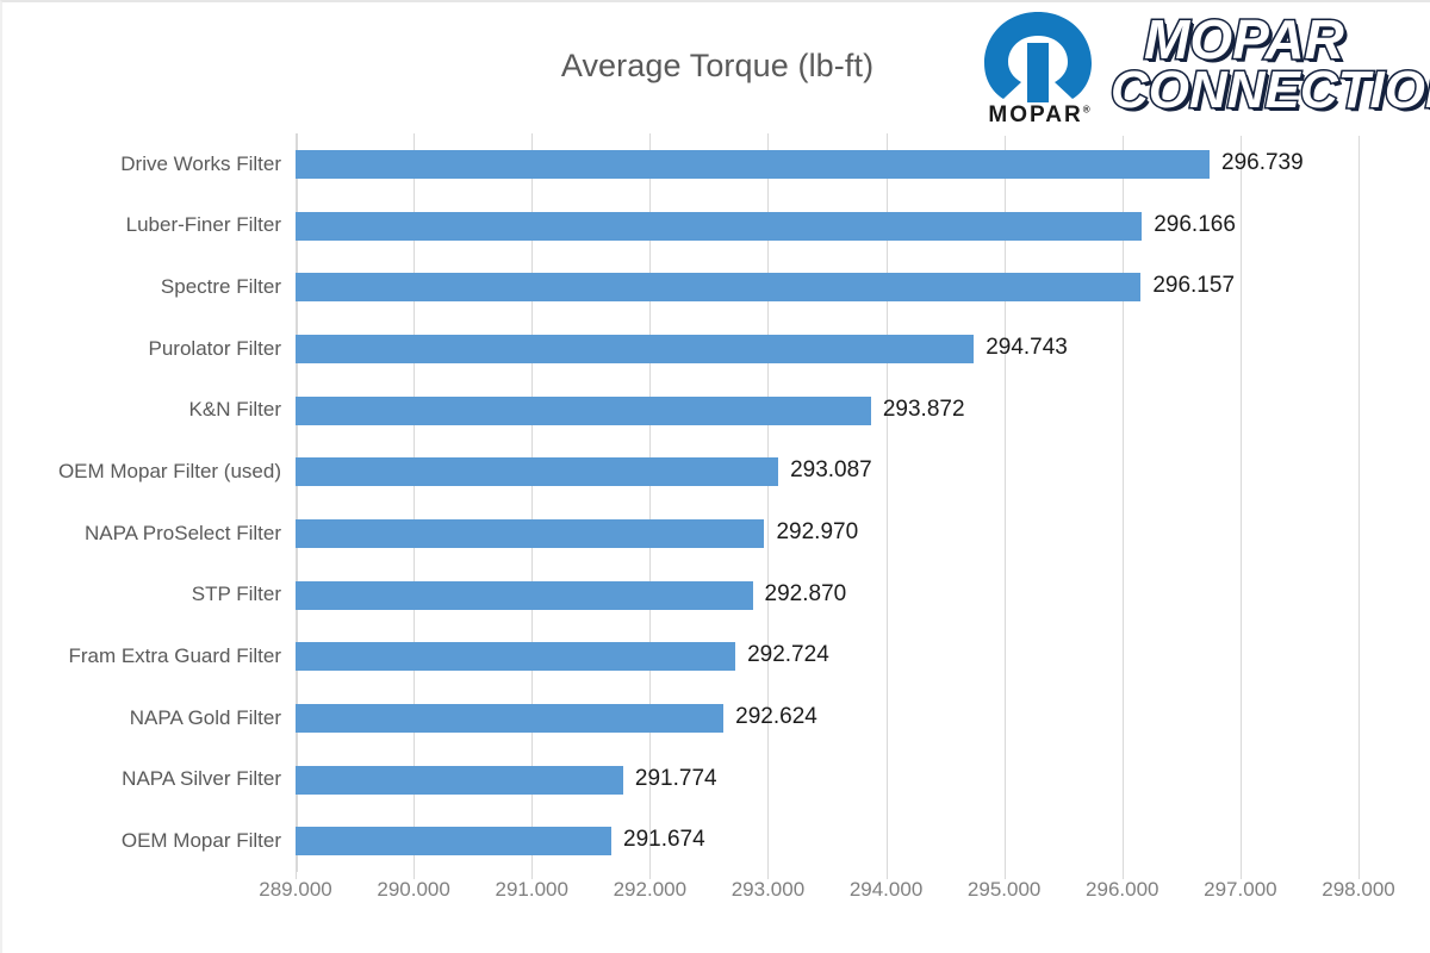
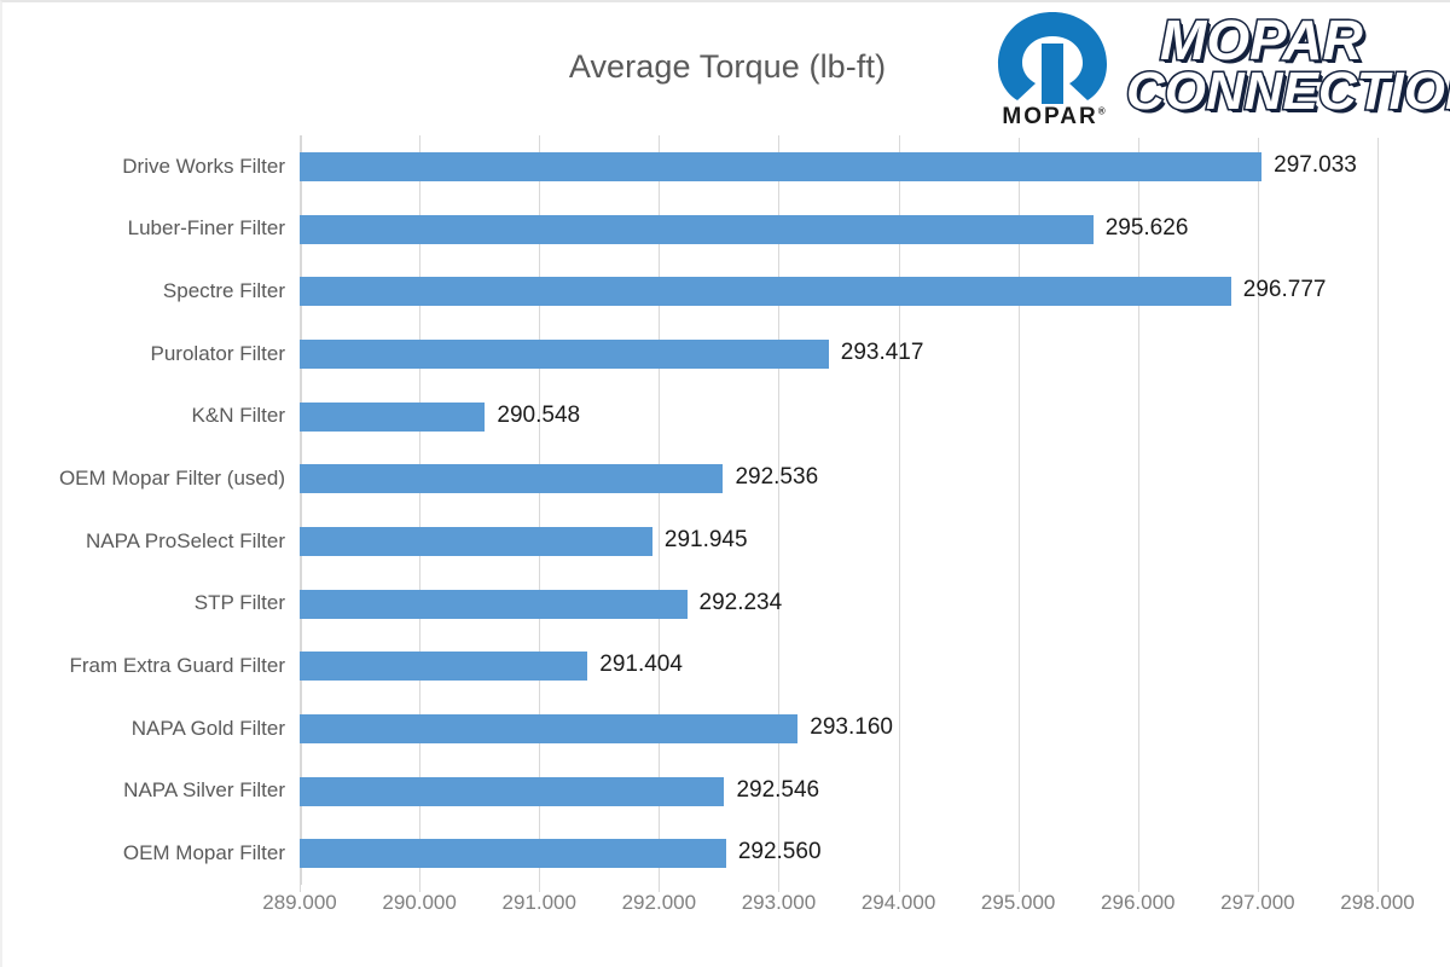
Drive Works Filter: 296.739 -> 297.033
Luber-Finer Filter: 296.166 -> 295.626
Spectre Filter: 296.157 -> 296.777
Purolator Filter: 294.743 -> 293.417
K&N Filter: 293.872 -> 290.548
OEM Mopar Filter (used): 293.087 -> 292.536
NAPA ProSelect Filter: 292.970 -> 291.945
STP Filter: 292.870 -> 292.234
Fram Extra Guard Filter: 292.724 -> 291.404
NAPA Gold Filter: 292.624 -> 293.160
NAPA Silver Filter: 291.774 -> 292.546
OEM Mopar Filter: 291.674 -> 292.560
